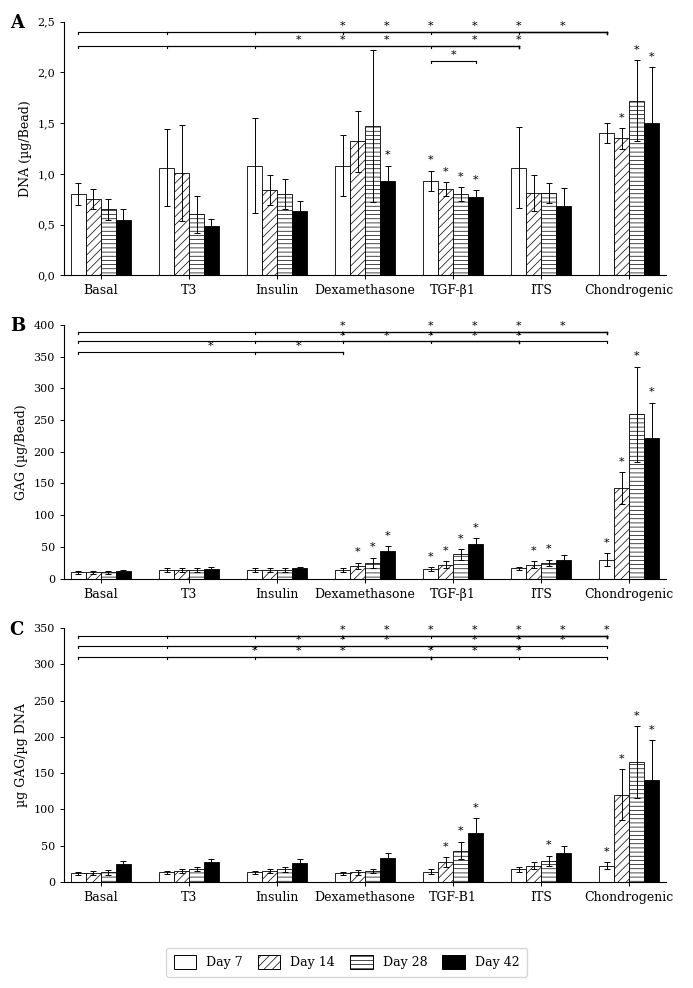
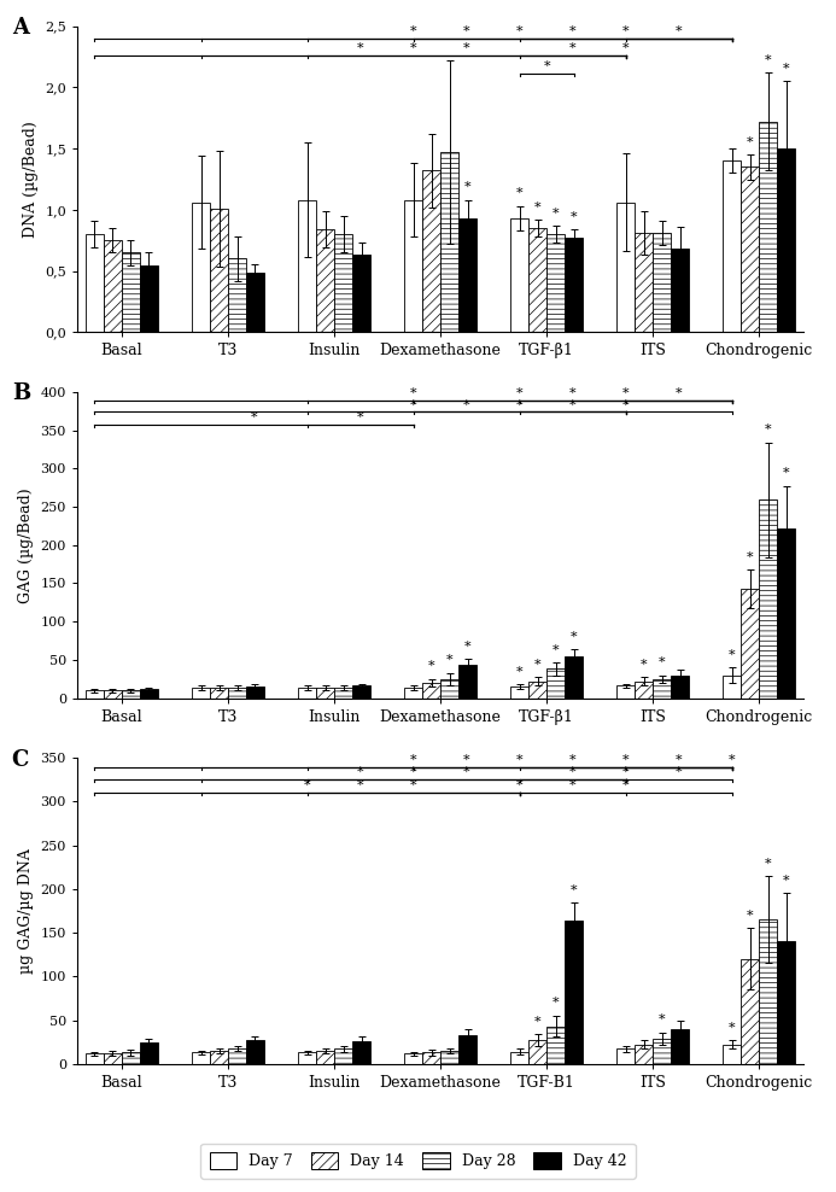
Day 42/TGF-B1: 68 -> 164
